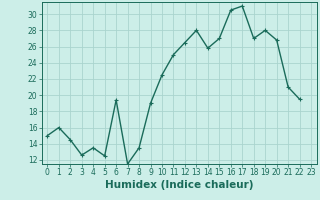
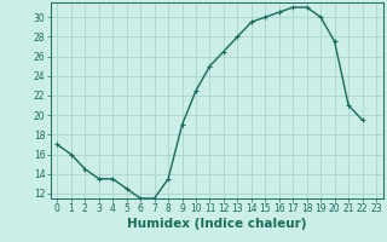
0: 15.0 -> 17.0
3: 12.6 -> 13.5
6: 19.4 -> 11.5
14: 25.8 -> 29.5
15: 27.0 -> 30.0
18: 27.0 -> 31.0
19: 28.0 -> 30.0
20: 26.8 -> 27.5
